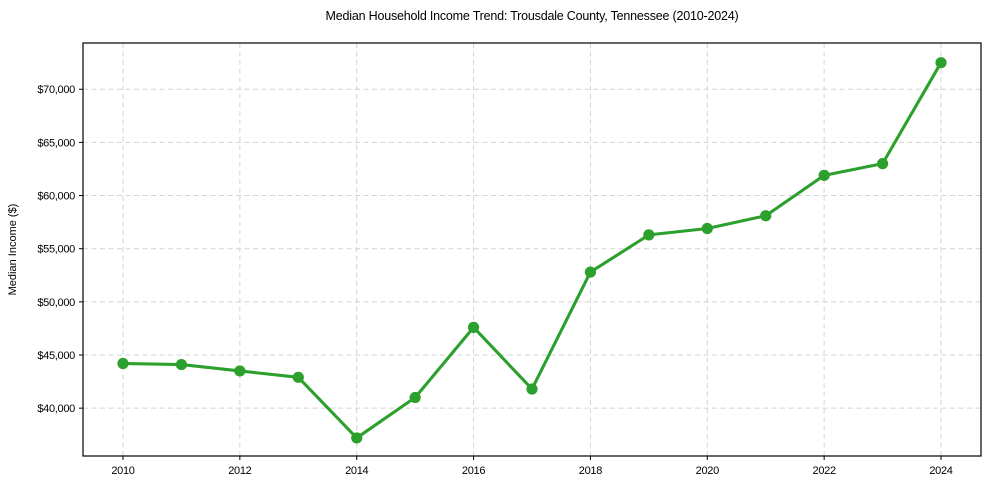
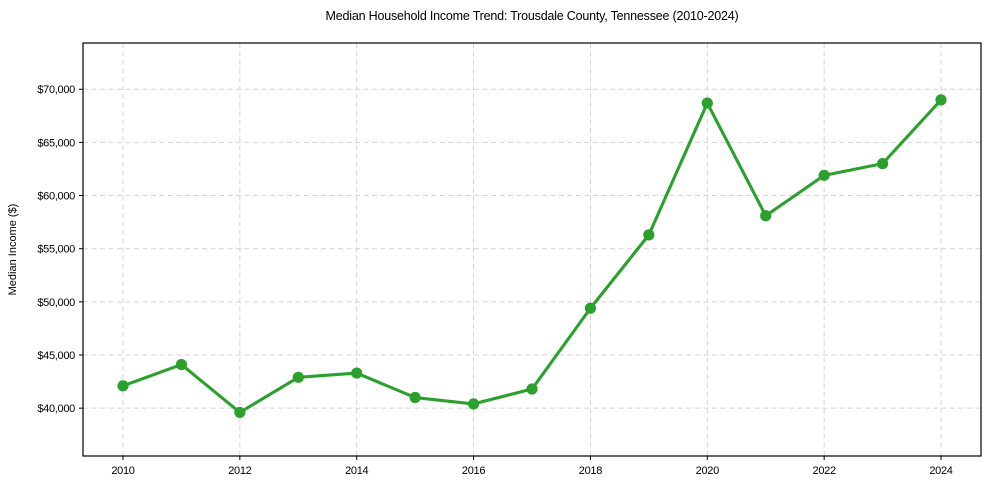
2010: $44200 -> $42100
2012: $43500 -> $39600
2014: $37200 -> $43300
2016: $47600 -> $40400
2018: $52800 -> $49400
2020: $56900 -> $68700
2024: $72500 -> $69000
